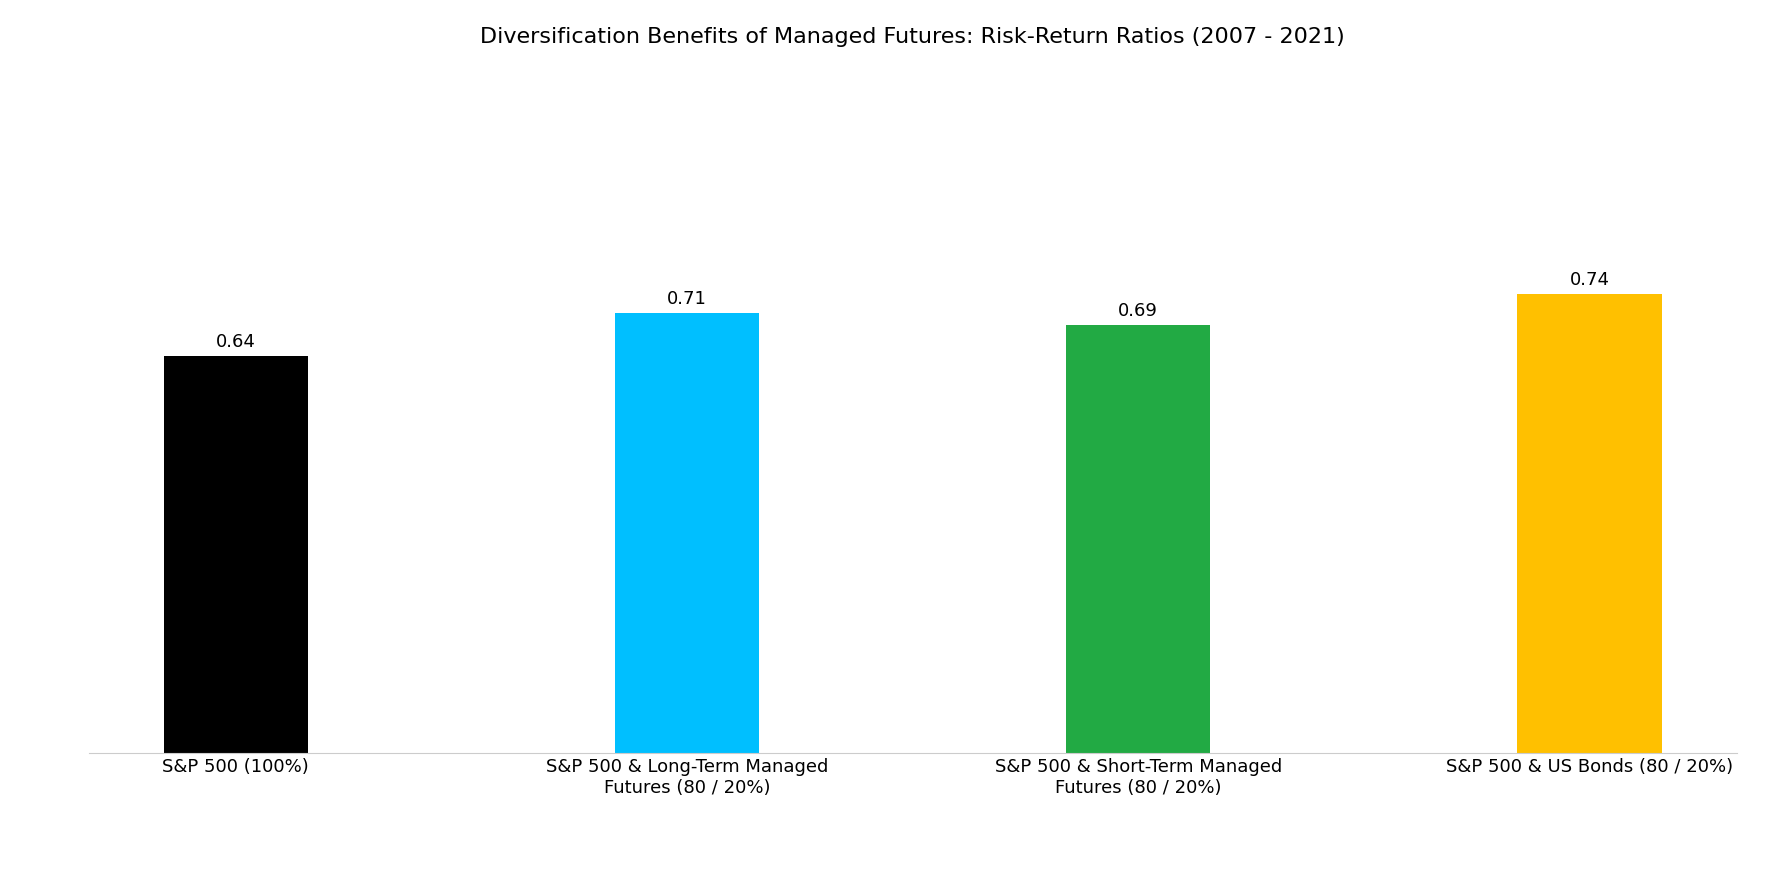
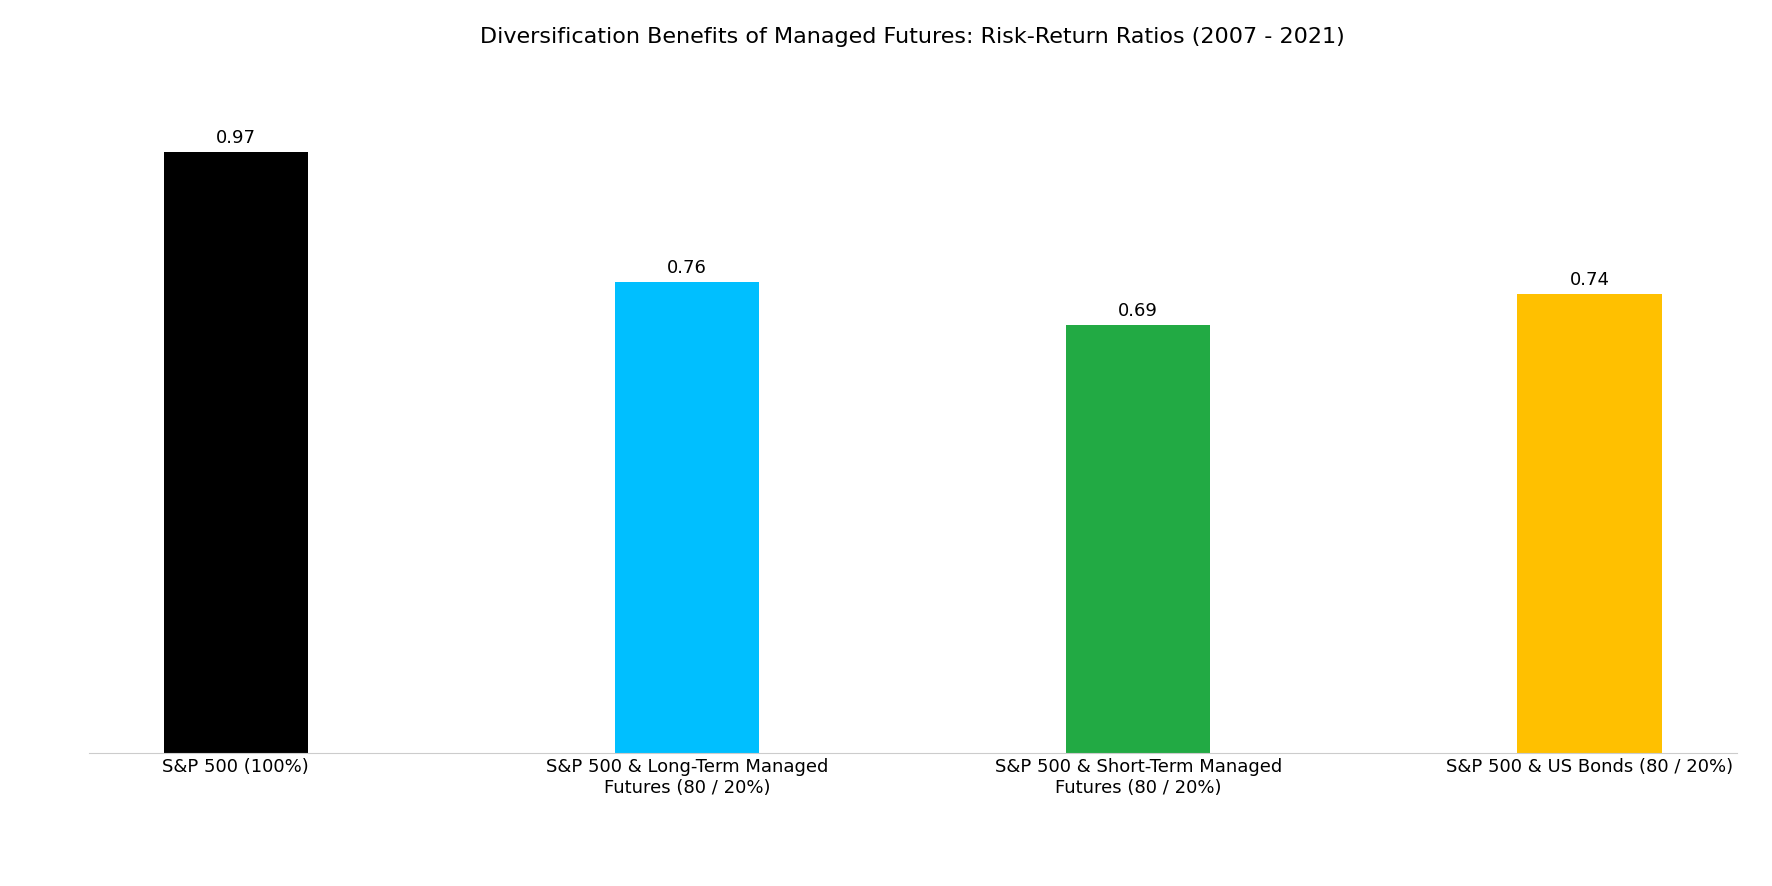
S&P 500 (100%): 0.64 -> 0.97
S&P 500 & Long-Term Managed Futures (80 / 20%): 0.71 -> 0.76
